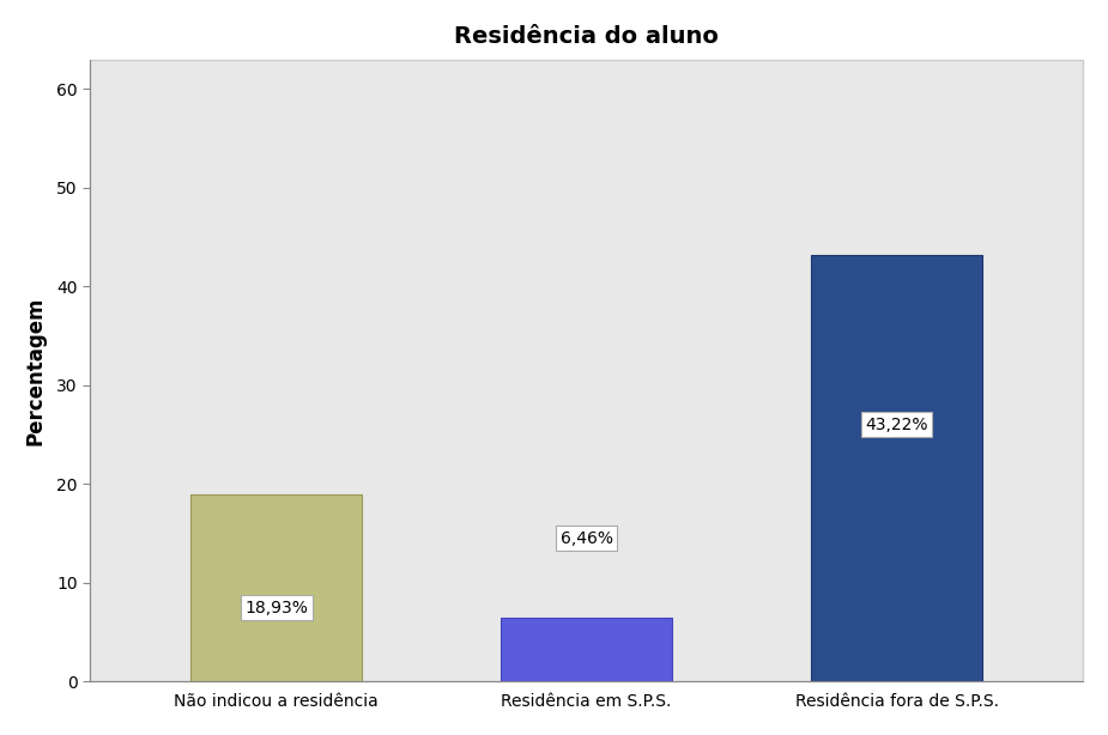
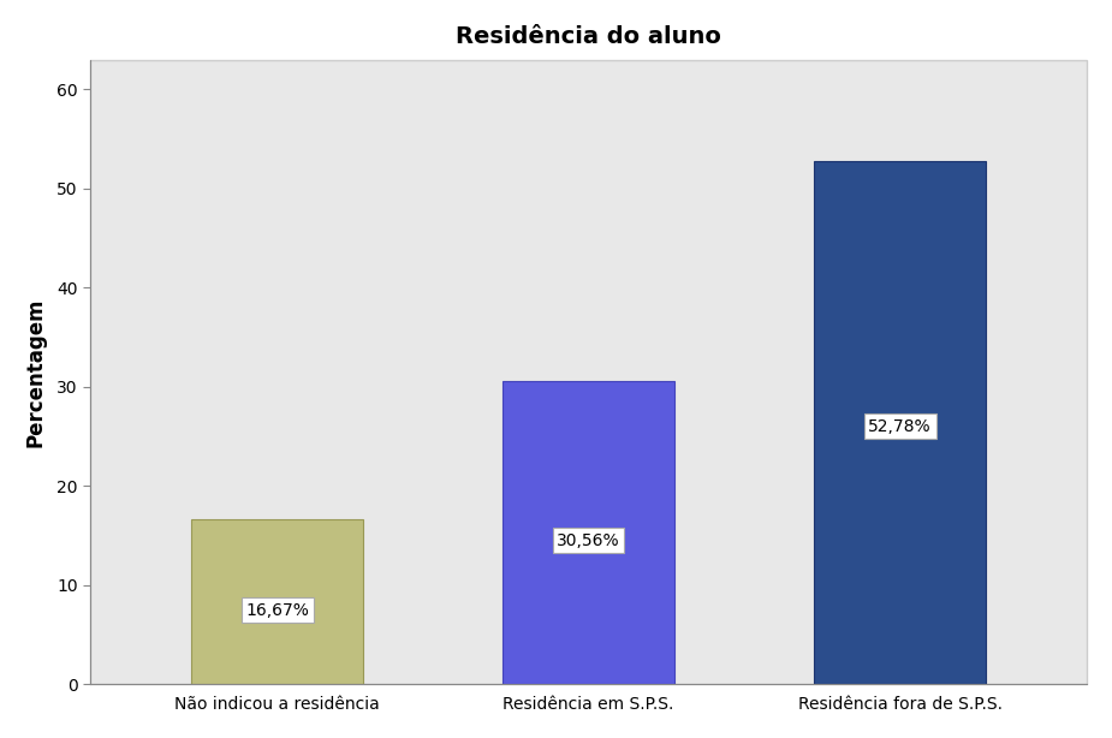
Não indicou a residência: 18,93% -> 16,67%
Residência em S.P.S.: 6,46% -> 30,56%
Residência fora de S.P.S.: 43,22% -> 52,78%
